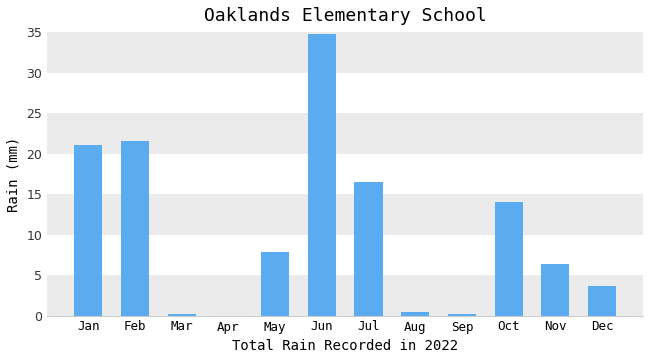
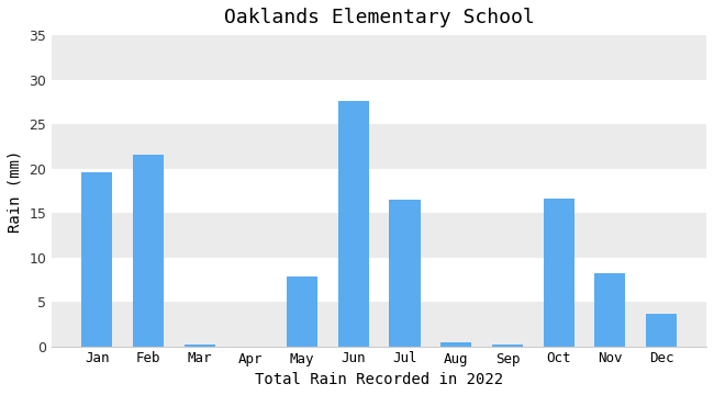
Jan: 21.0 -> 19.6
Jun: 34.8 -> 27.6
Oct: 14.0 -> 16.6
Nov: 6.4 -> 8.2
